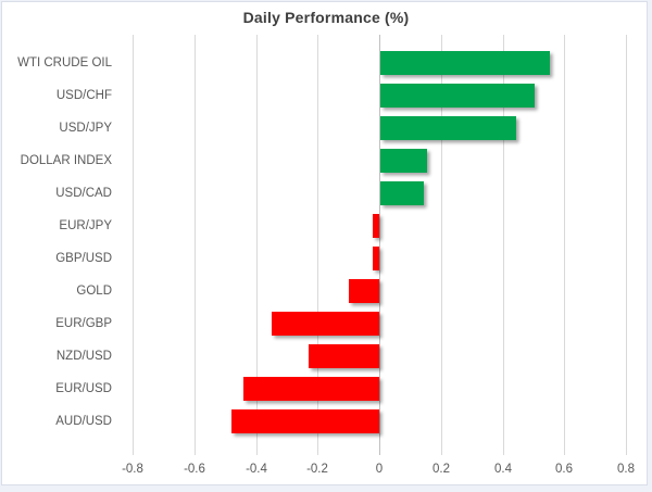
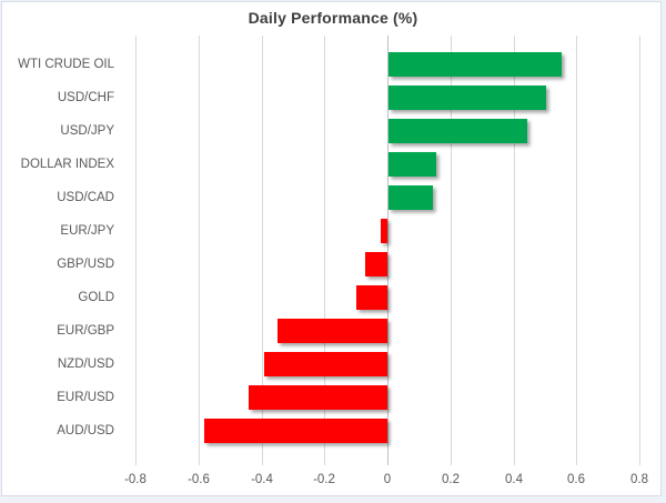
GBP/USD: -0.02 -> -0.07
NZD/USD: -0.23 -> -0.39
AUD/USD: -0.48 -> -0.58
